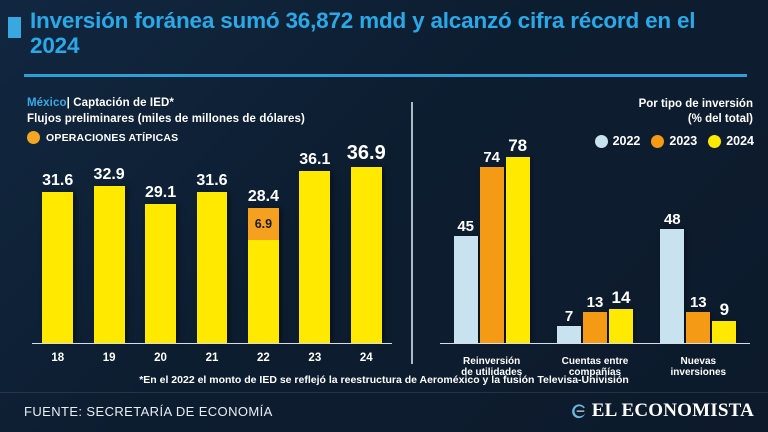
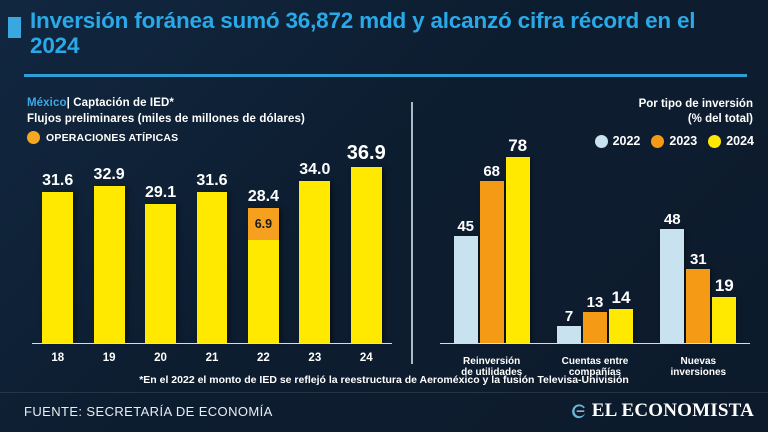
México| Captación de IED*/23: 36.1 -> 34.0
Por tipo de inversión/2023/Reinversión de utilidades: 74 -> 68
Por tipo de inversión/2023/Nuevas inversiones: 13 -> 31
Por tipo de inversión/2024/Nuevas inversiones: 9 -> 19
